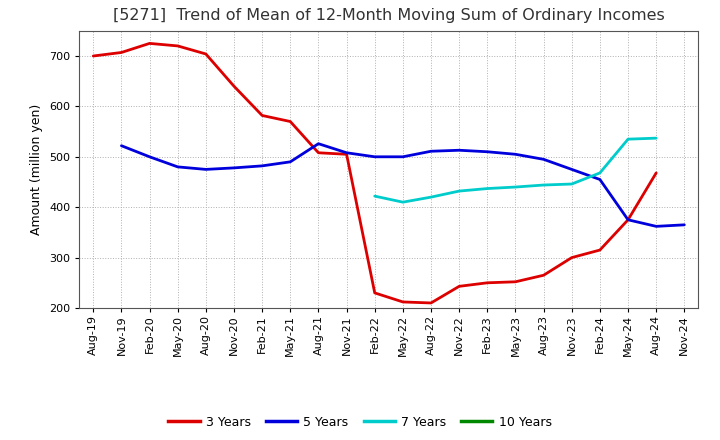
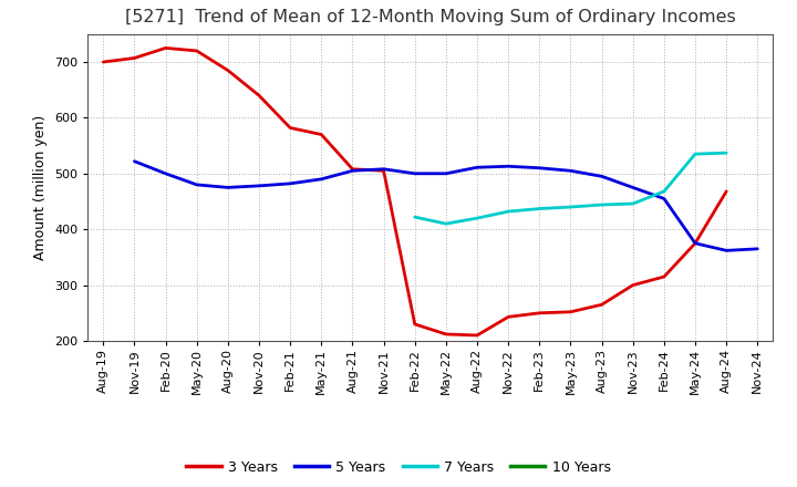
3 Years/Aug-20: 704 -> 685
5 Years/Aug-21: 526 -> 505
